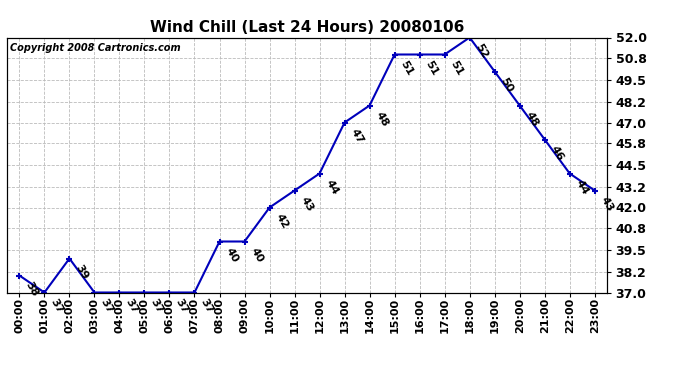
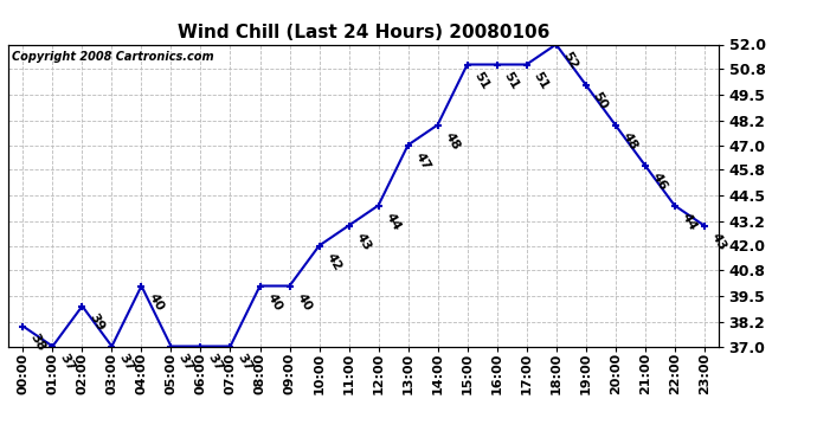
04:00: 37 -> 40
